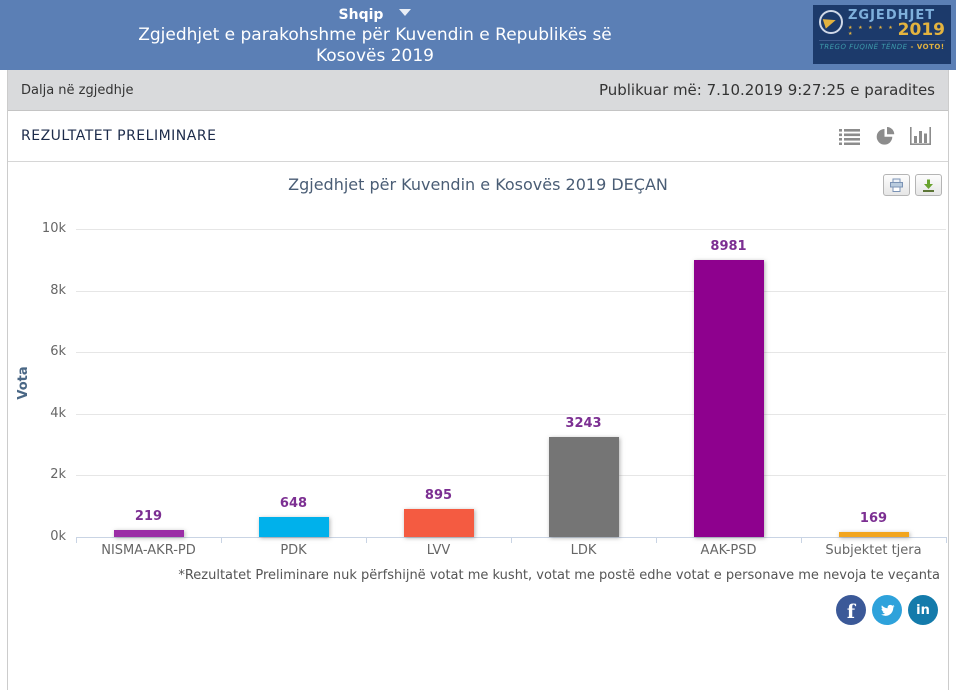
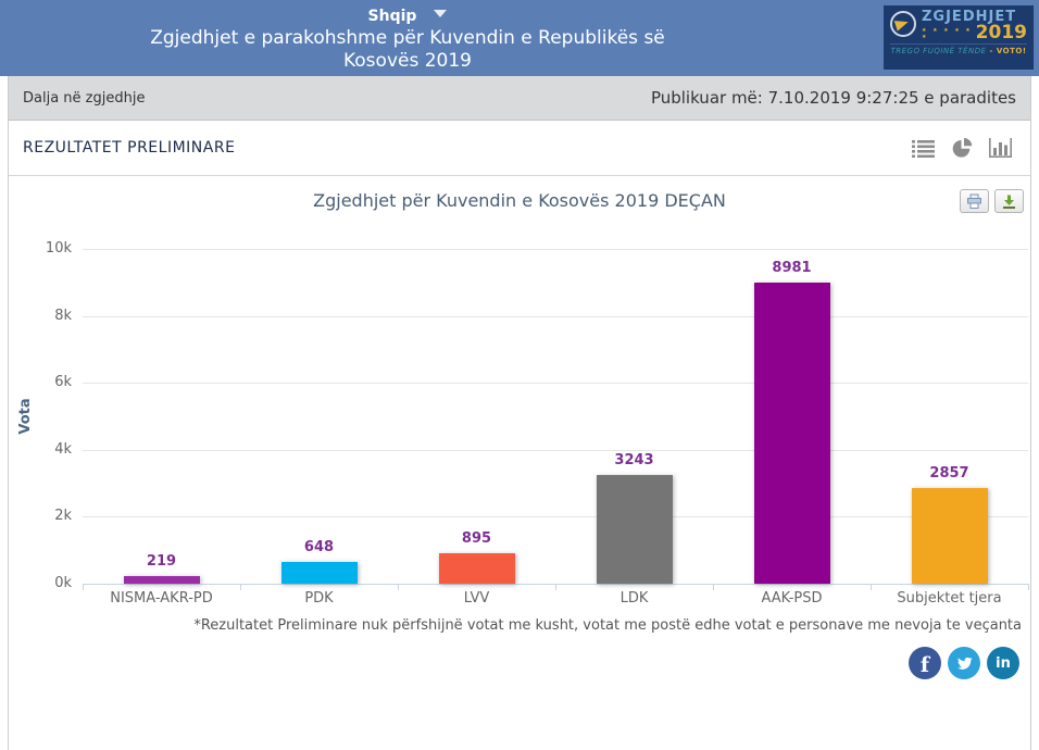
Subjektet tjera: 169 -> 2857
